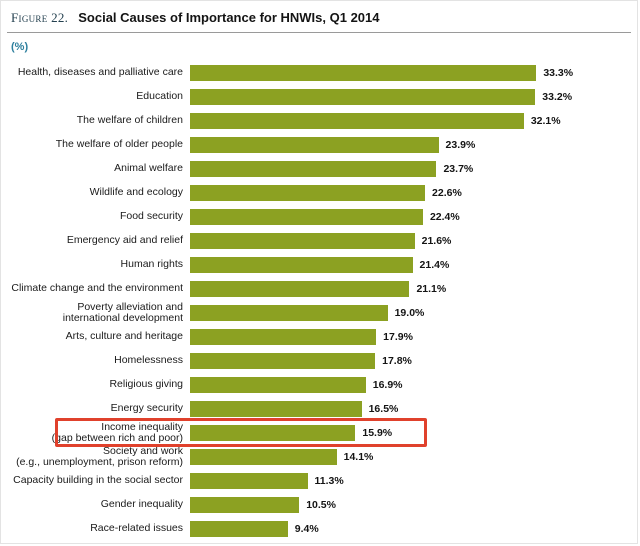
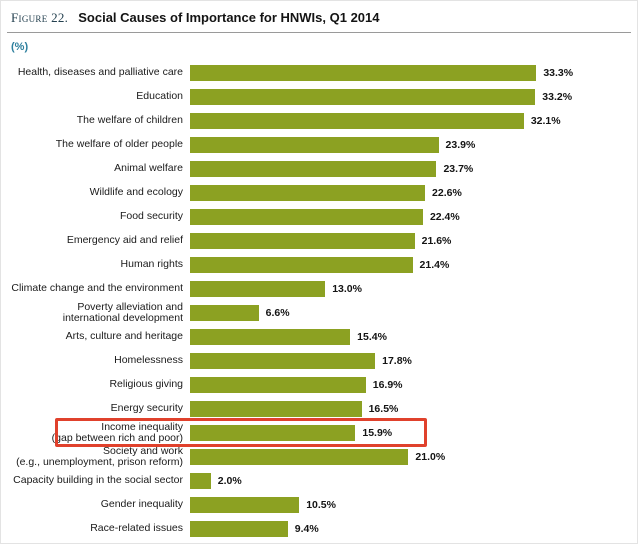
Climate change and the environment: 21.1% -> 13.0%
Poverty alleviation and international development: 19.0% -> 6.6%
Arts, culture and heritage: 17.9% -> 15.4%
Society and work (e.g., unemployment, prison reform): 14.1% -> 21.0%
Capacity building in the social sector: 11.3% -> 2.0%
